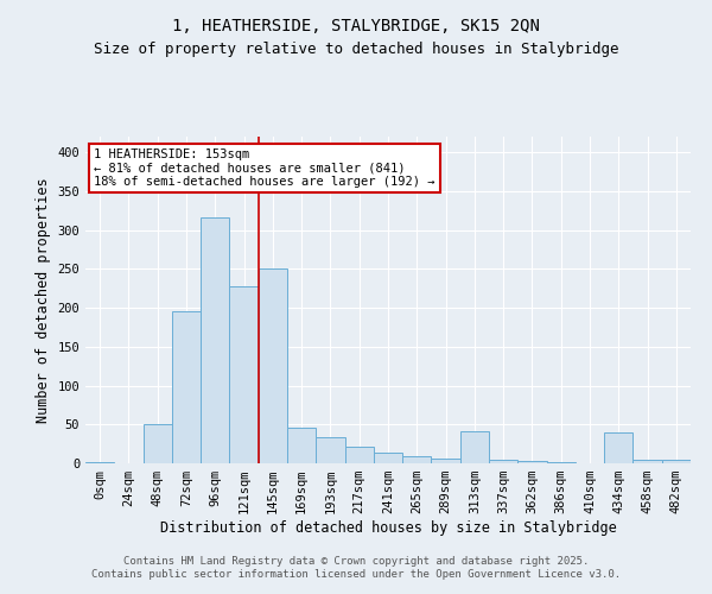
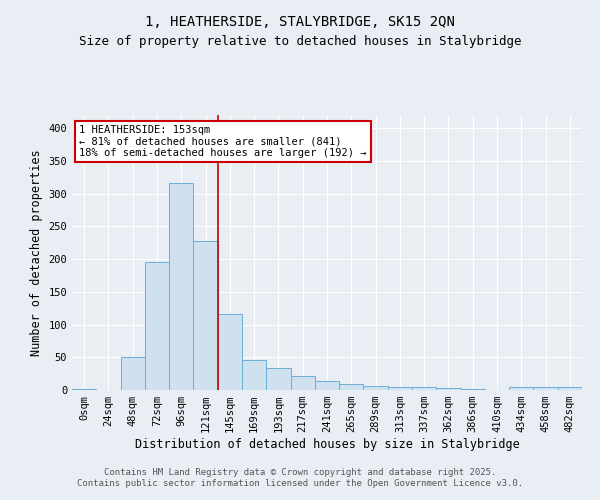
145sqm: 250 -> 116
313sqm: 42 -> 5
434sqm: 40 -> 4
